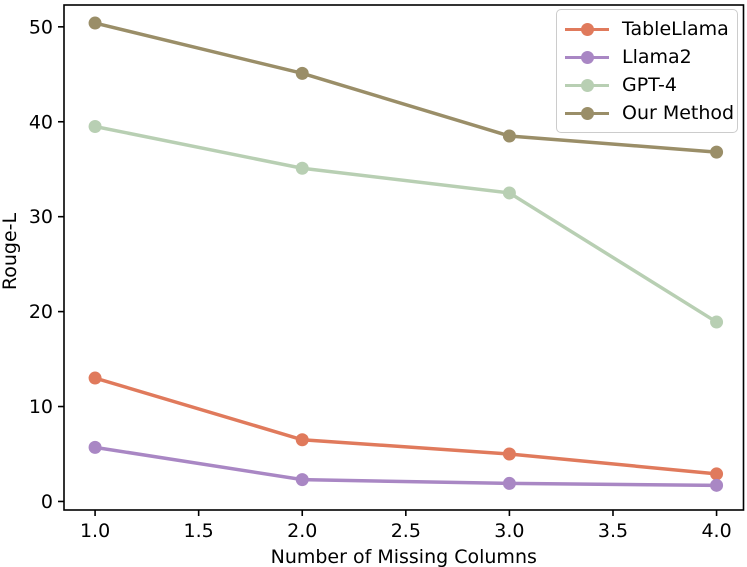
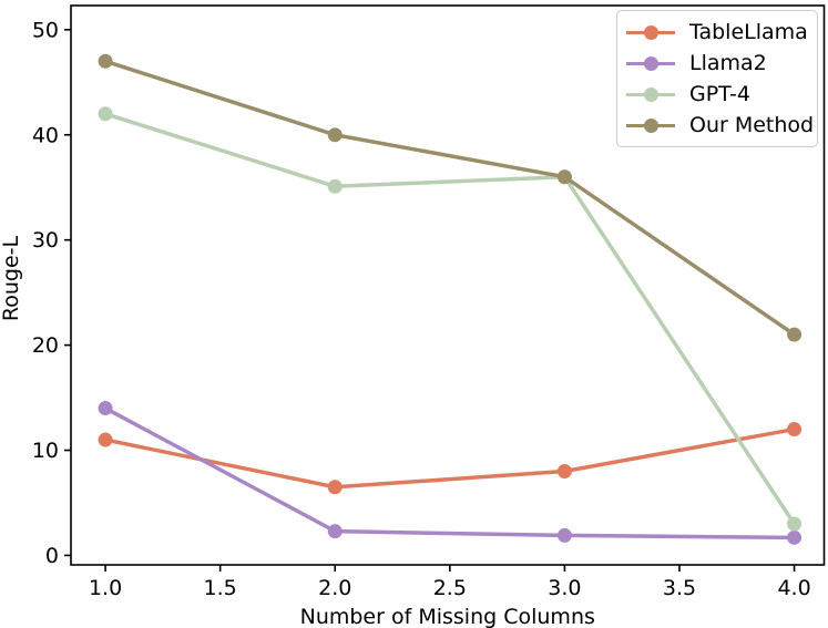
TableLlama/1.0: 13 -> 11
Llama2/1.0: 6 -> 14
GPT-4/1.0: 40 -> 42
Our Method/1.0: 50 -> 47
Our Method/2.0: 45 -> 40
TableLlama/3.0: 5 -> 8
GPT-4/3.0: 32 -> 36
Our Method/3.0: 38 -> 36
TableLlama/4.0: 3 -> 12
GPT-4/4.0: 19 -> 3
Our Method/4.0: 37 -> 21
